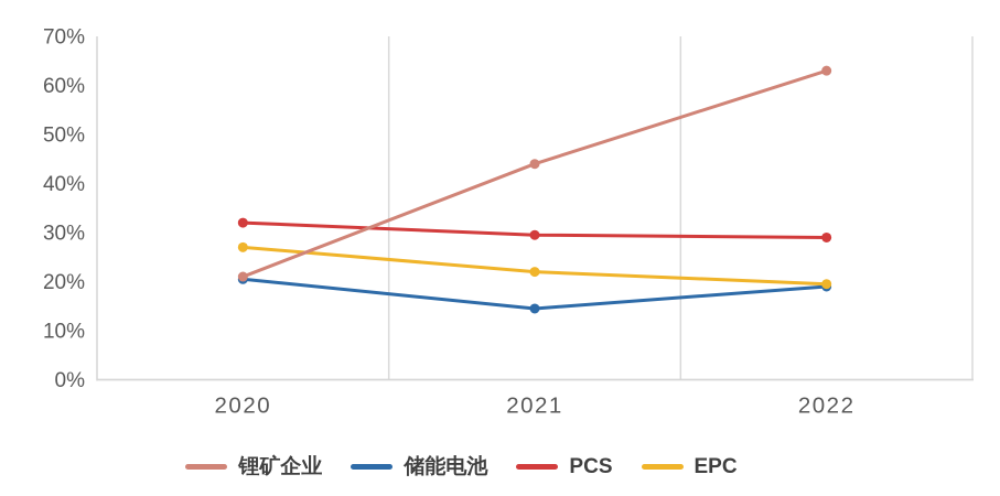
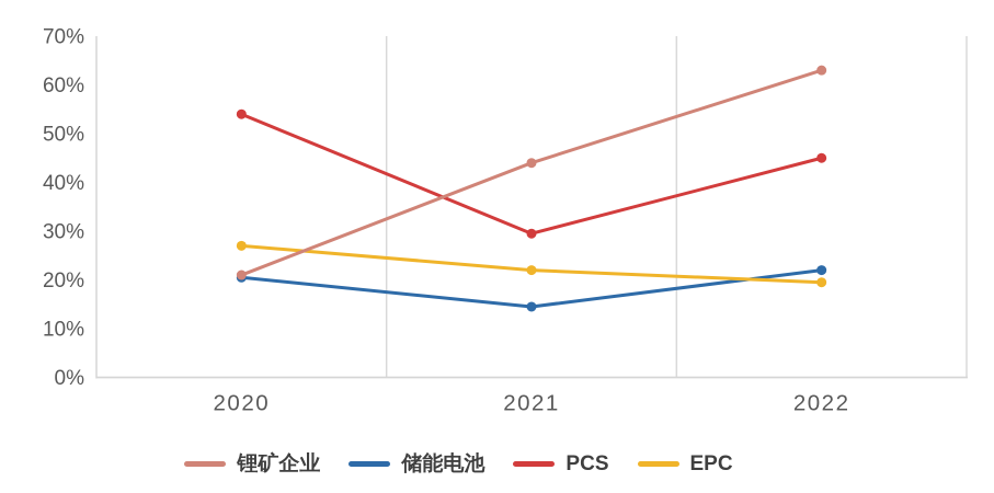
PCS/2020: 32% -> 54%
储能电池/2022: 19% -> 22%
PCS/2022: 29% -> 45%
